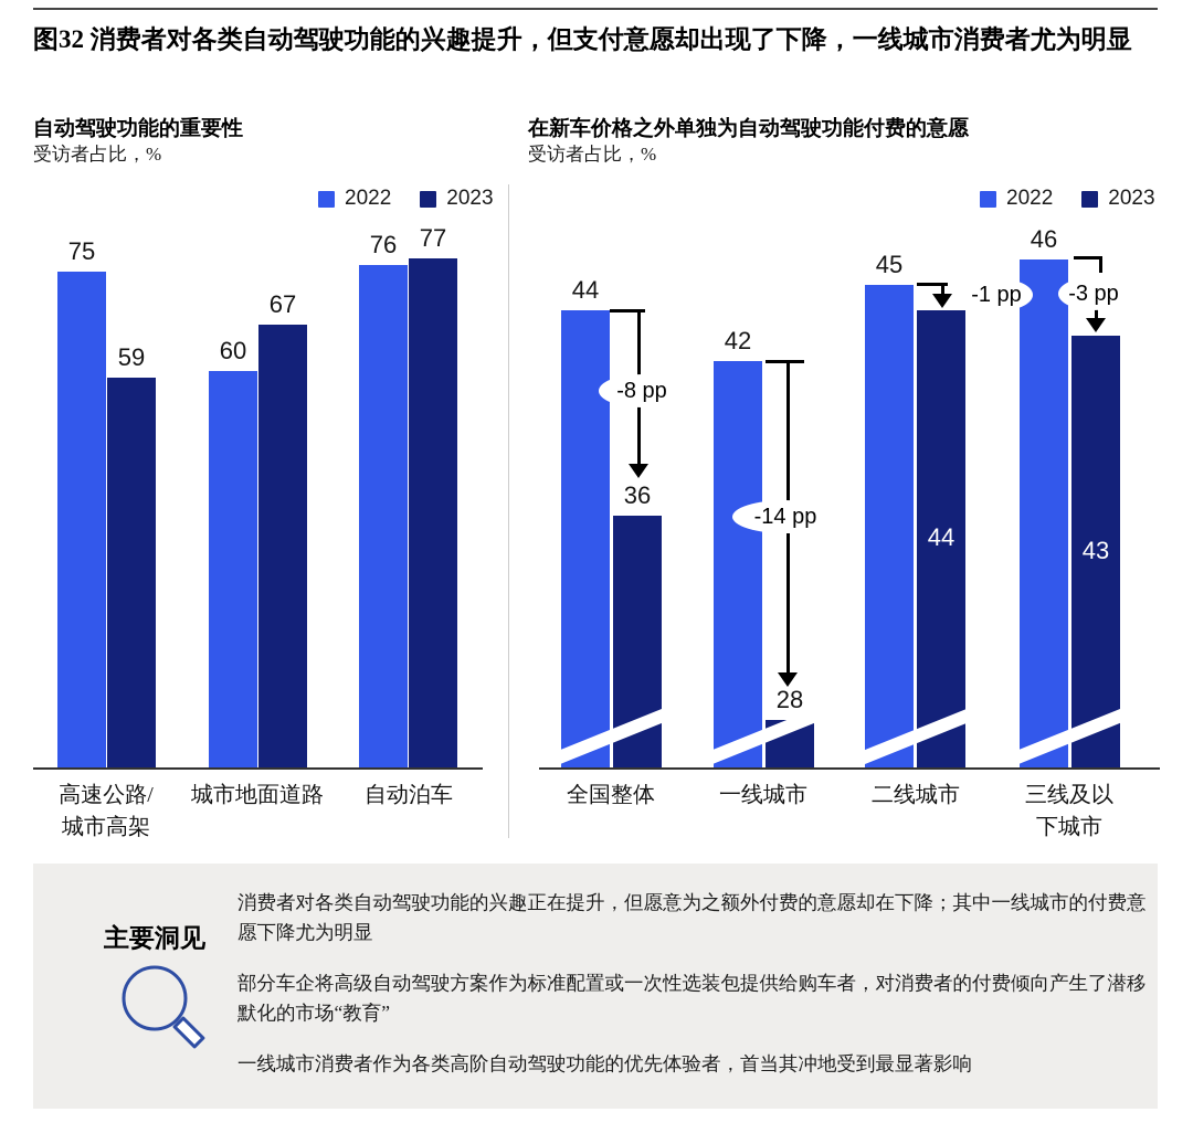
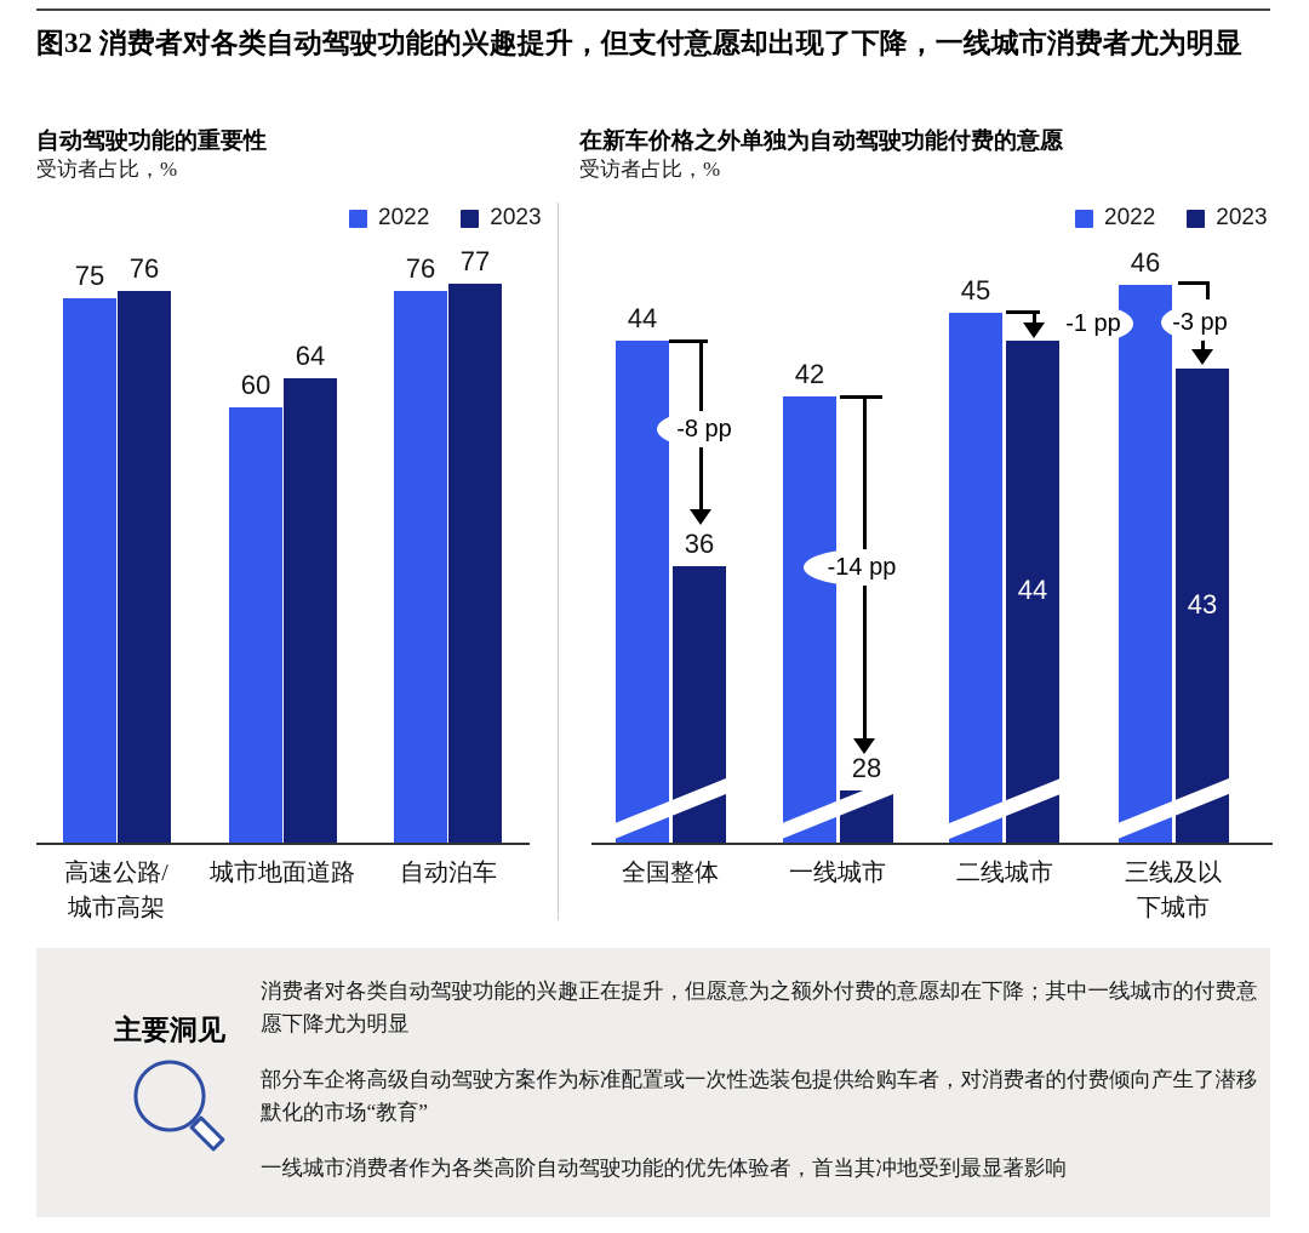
自动驾驶功能的重要性/2023/高速公路/ 城市高架: 59 -> 76
自动驾驶功能的重要性/2023/城市地面道路: 67 -> 64
